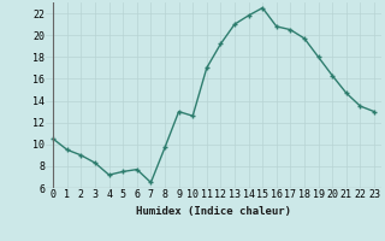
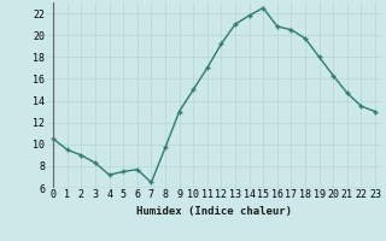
10: 12.6 -> 15.0
